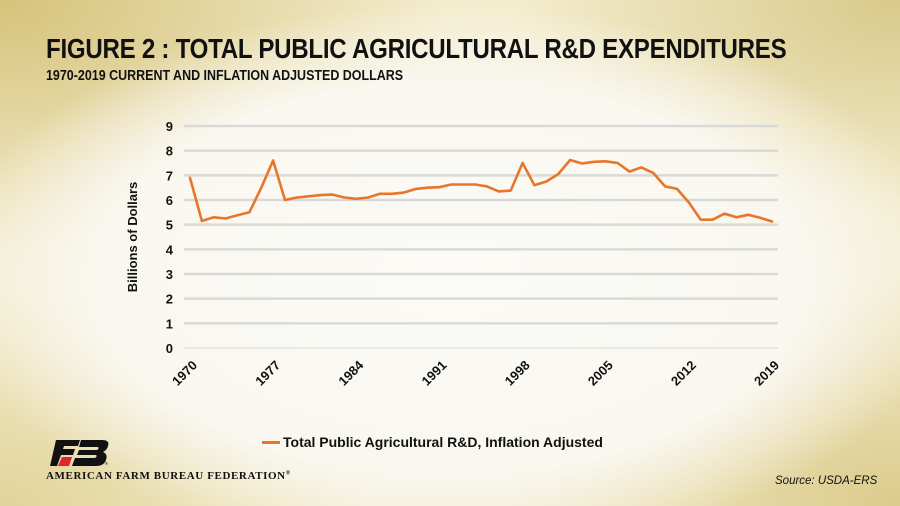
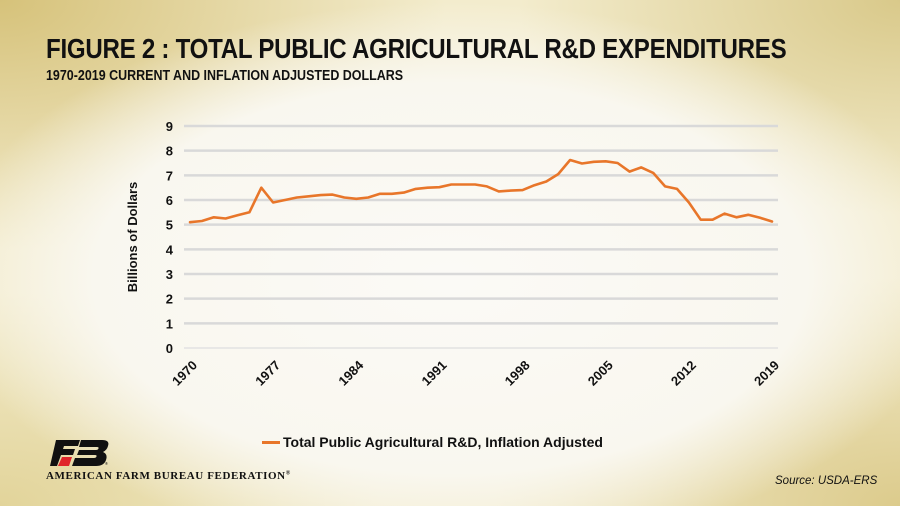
1970: 6.9 -> 5.1
1977: 7.6 -> 5.9
1998: 7.5 -> 6.4
